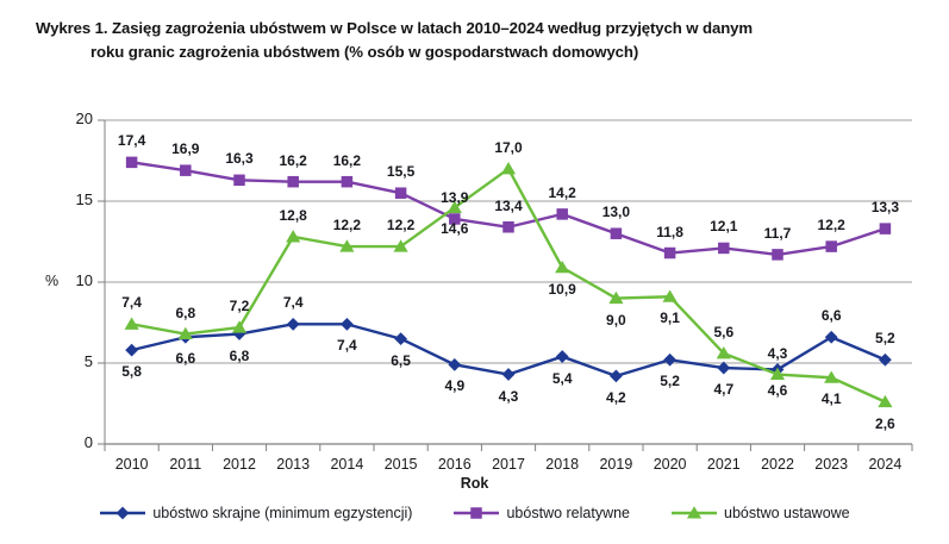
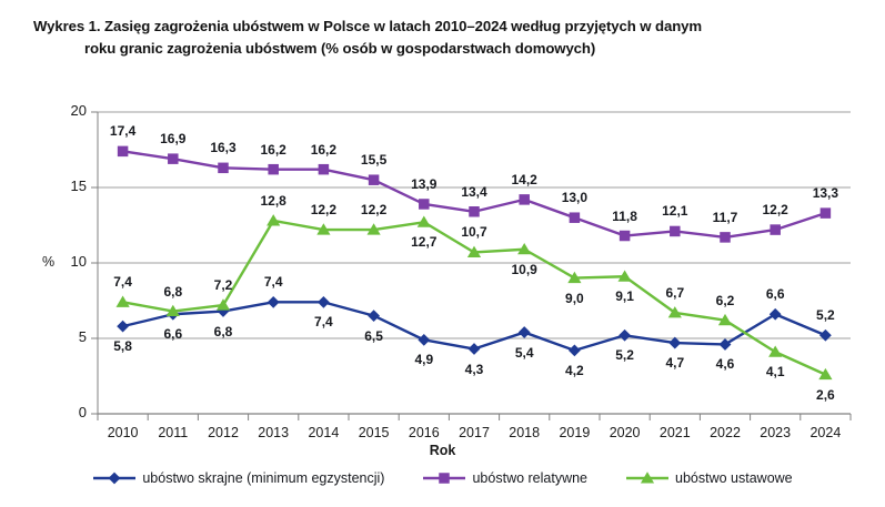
ubóstwo ustawowe/2016: 14,6 -> 12,7
ubóstwo ustawowe/2017: 17,0 -> 10,7
ubóstwo ustawowe/2021: 5,6 -> 6,7
ubóstwo ustawowe/2022: 4,3 -> 6,2
